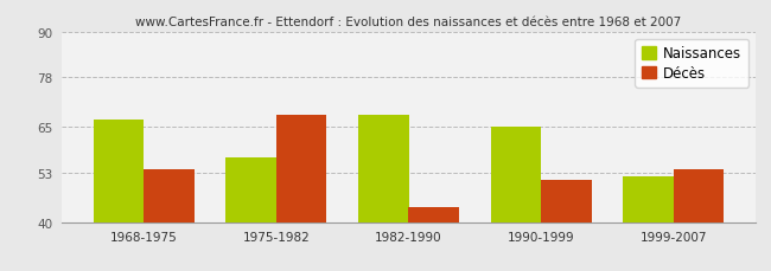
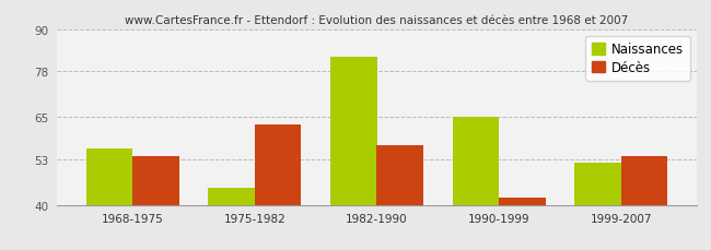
Naissances/1968-1975: 67 -> 56
Naissances/1975-1982: 57 -> 45
Décès/1975-1982: 68 -> 63
Naissances/1982-1990: 68 -> 82
Décès/1982-1990: 44 -> 57
Décès/1990-1999: 51 -> 42
